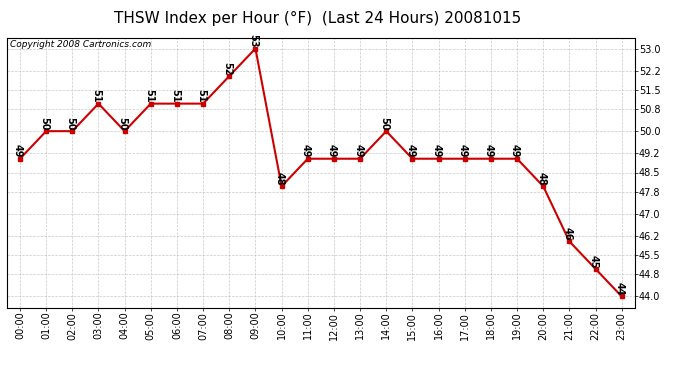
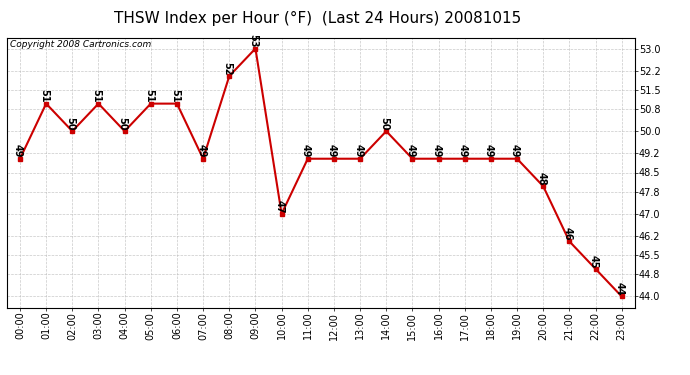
01:00: 50 -> 51
07:00: 51 -> 49
10:00: 48 -> 47
